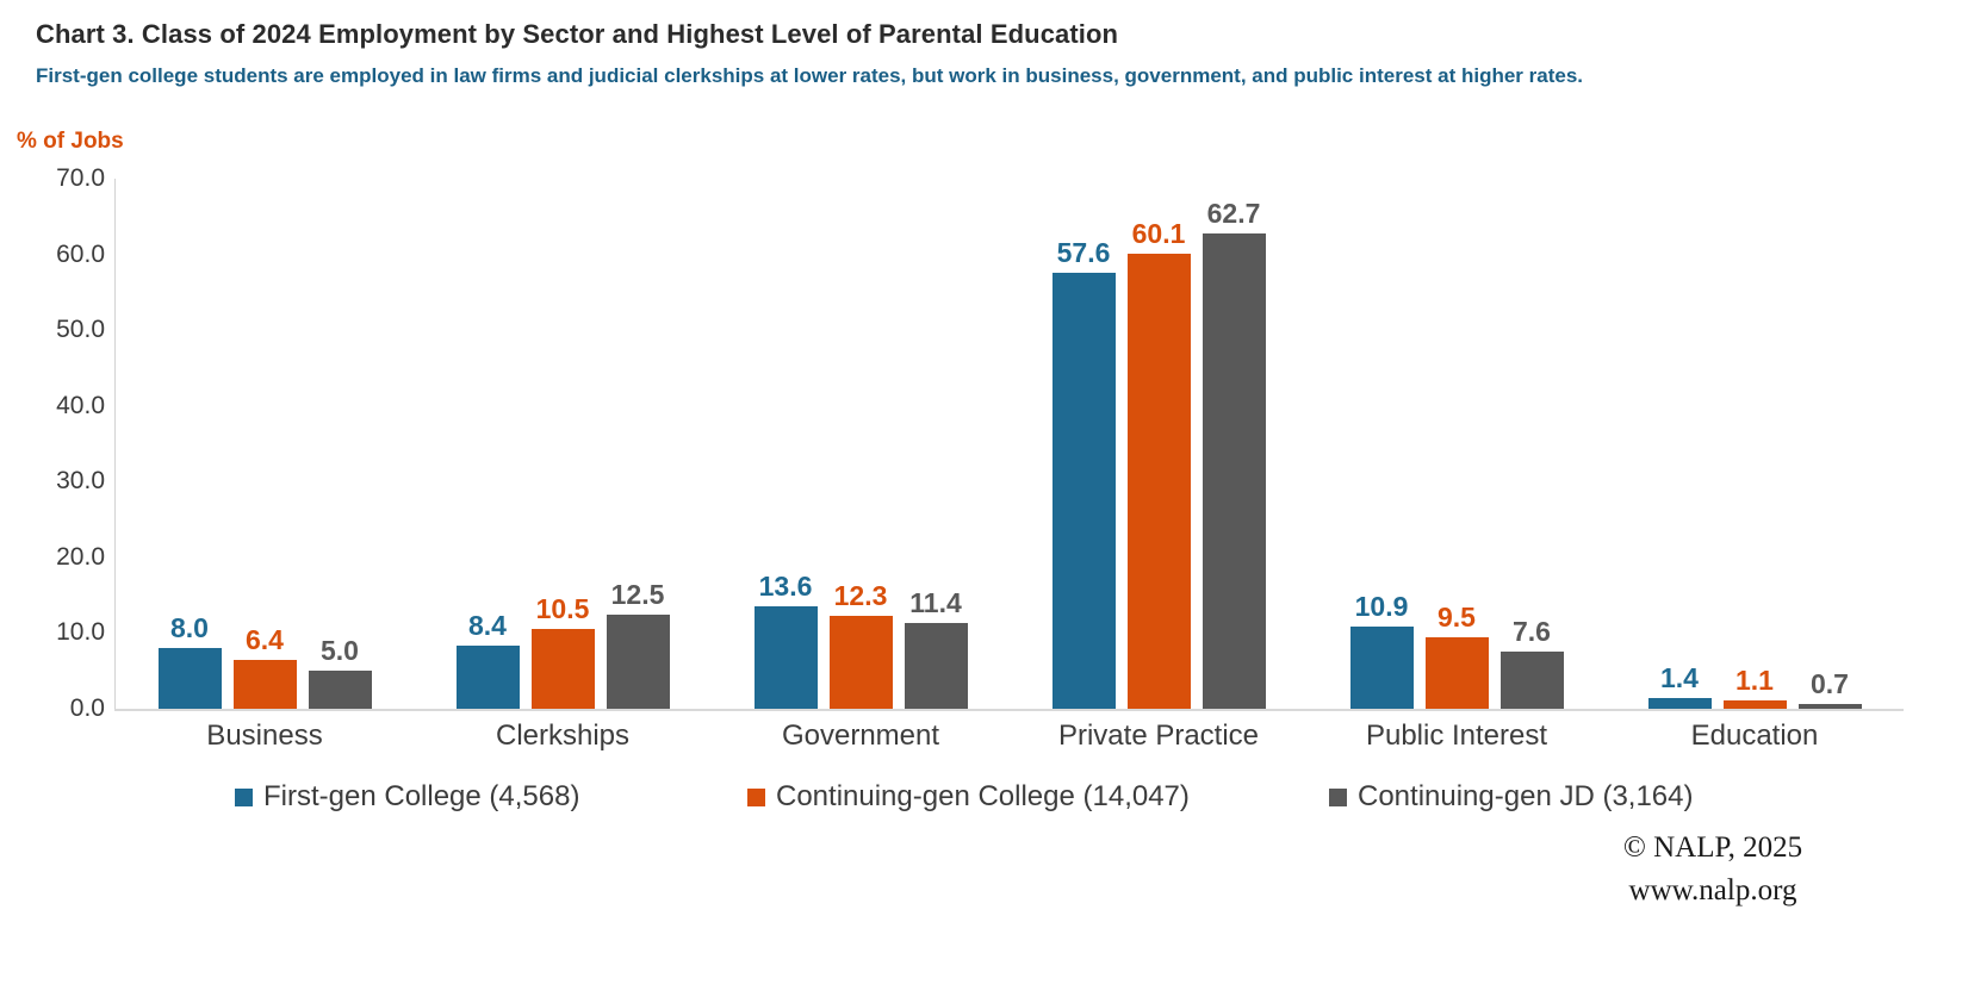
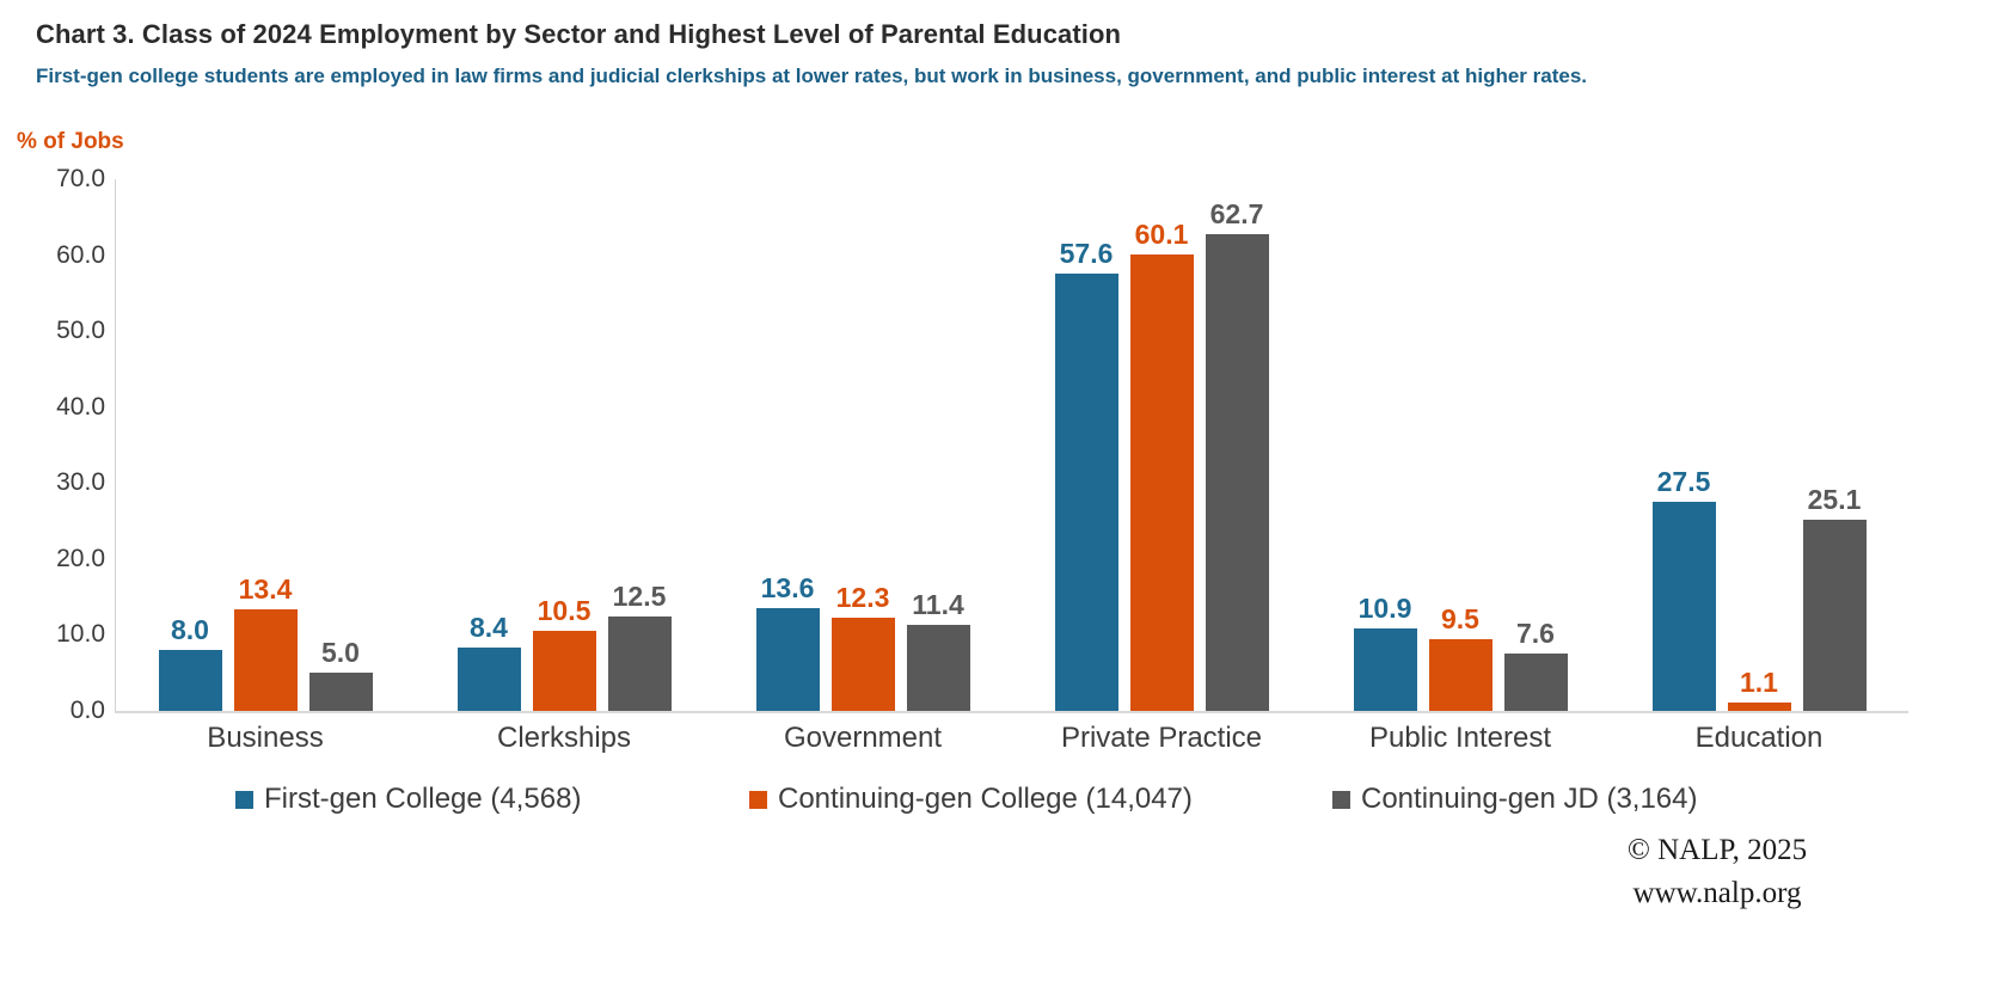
Continuing-gen College (14,047)/Business: 6.4 -> 13.4
First-gen College (4,568)/Education: 1.4 -> 27.5
Continuing-gen JD (3,164)/Education: 0.7 -> 25.1
